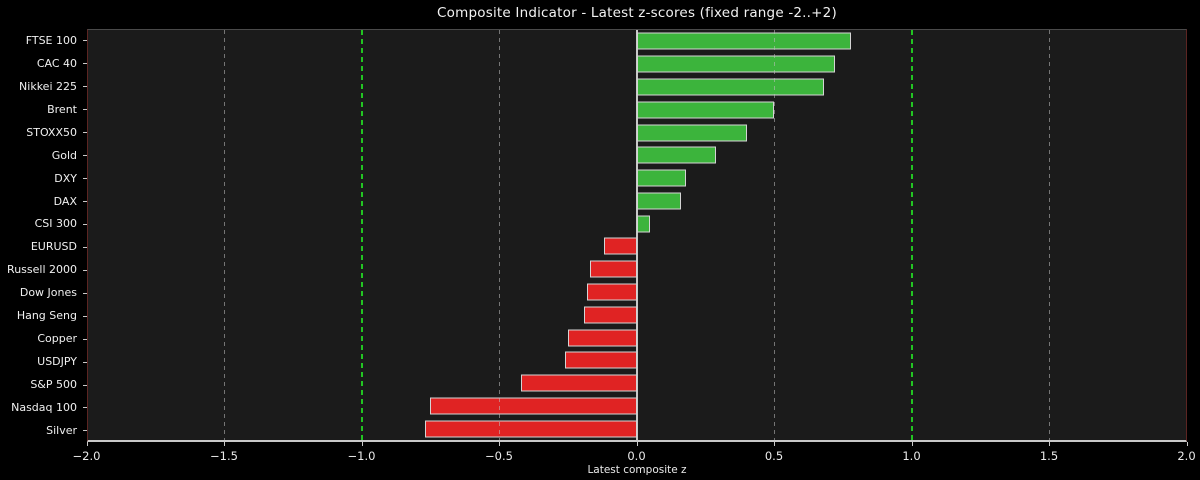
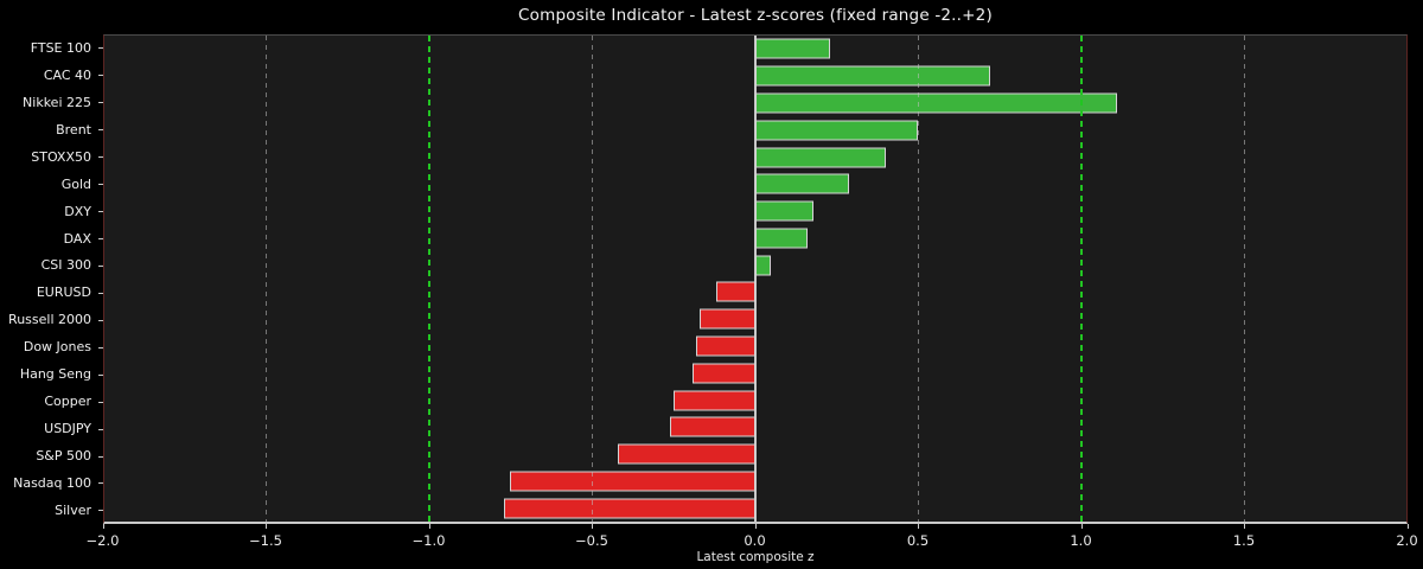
FTSE 100: 0.78 -> 0.23
Nikkei 225: 0.68 -> 1.11
